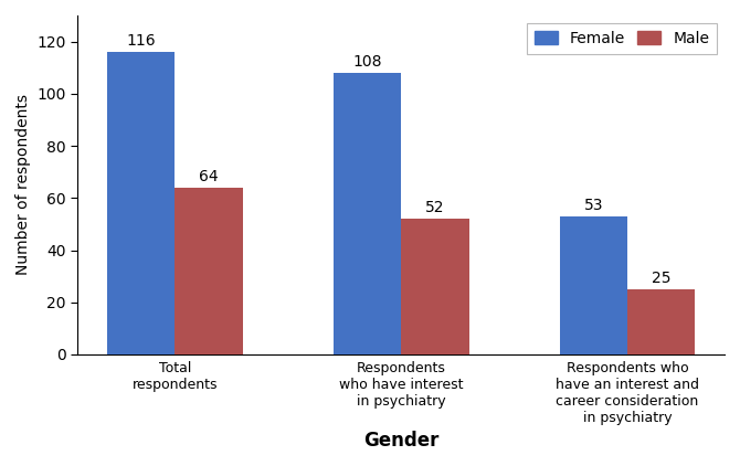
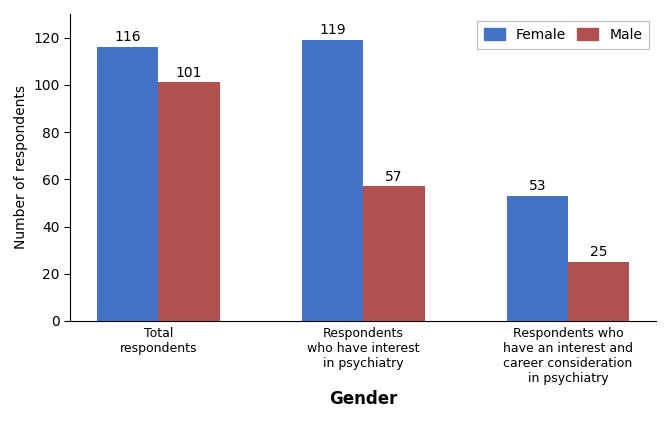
Male/Total respondents: 64 -> 101
Female/Respondents who have interest in psychiatry: 108 -> 119
Male/Respondents who have interest in psychiatry: 52 -> 57
